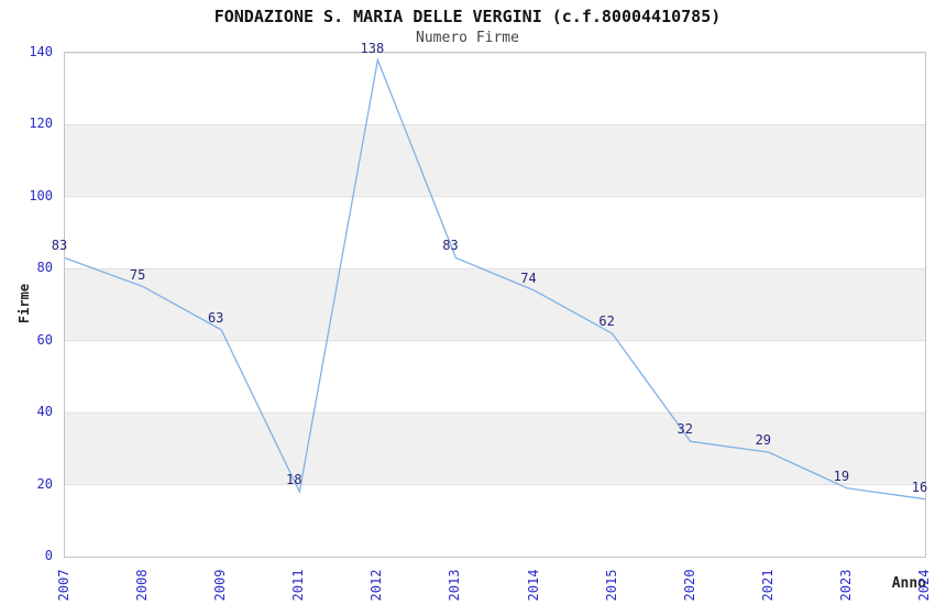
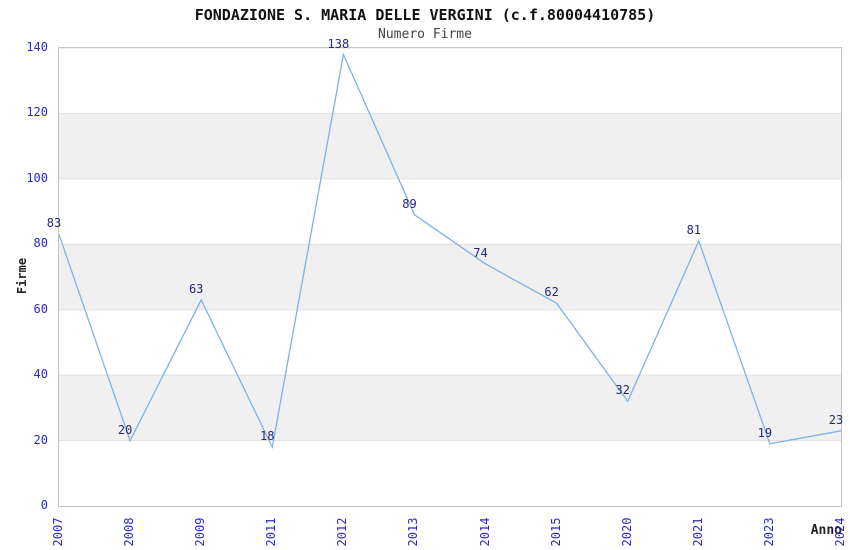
2008: 75 -> 20
2013: 83 -> 89
2021: 29 -> 81
2024: 16 -> 23
